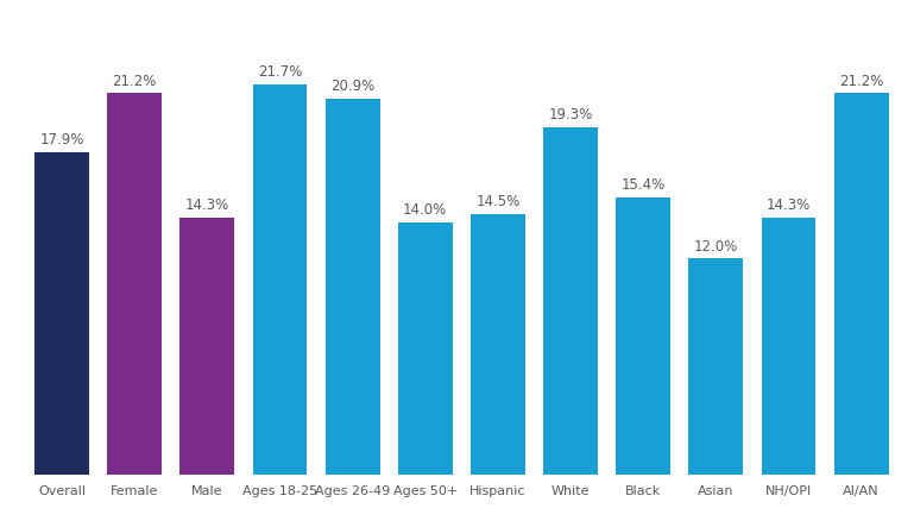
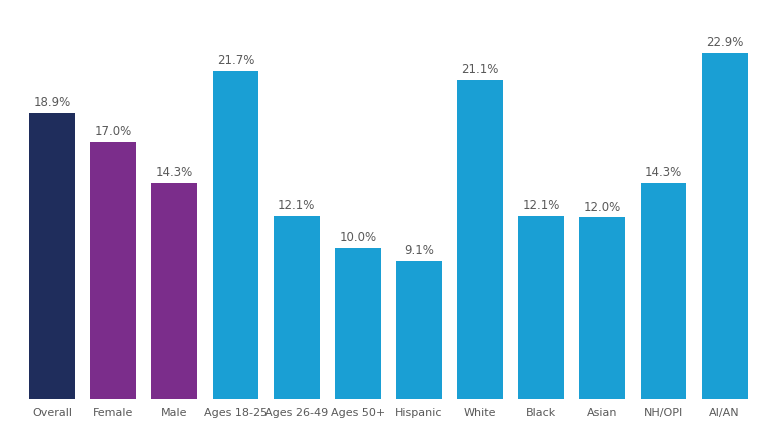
Overall: 17.9% -> 18.9%
Female: 21.2% -> 17.0%
Ages 26-49: 20.9% -> 12.1%
Ages 50+: 14.0% -> 10.0%
Hispanic: 14.5% -> 9.1%
White: 19.3% -> 21.1%
Black: 15.4% -> 12.1%
AI/AN: 21.2% -> 22.9%
